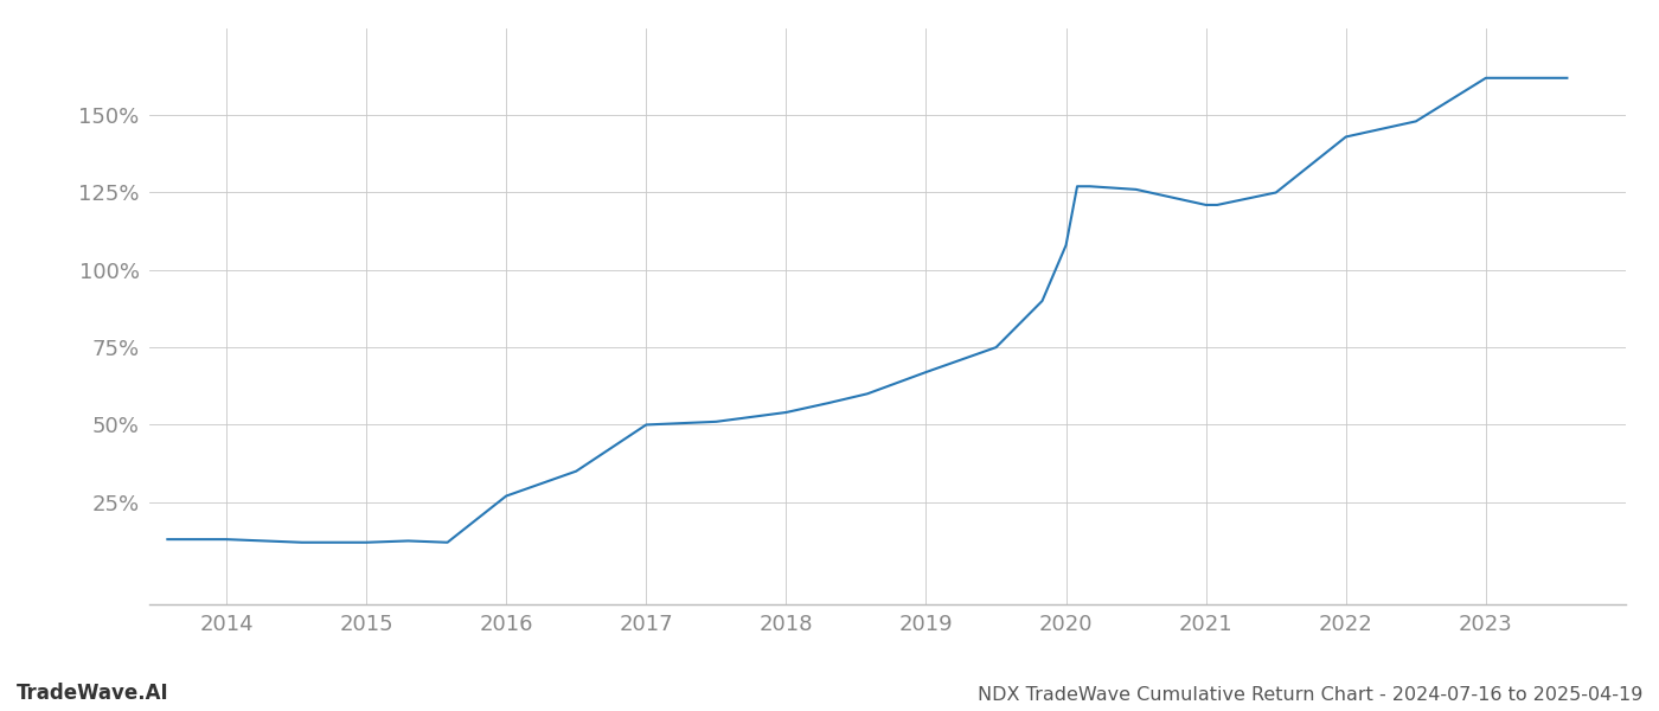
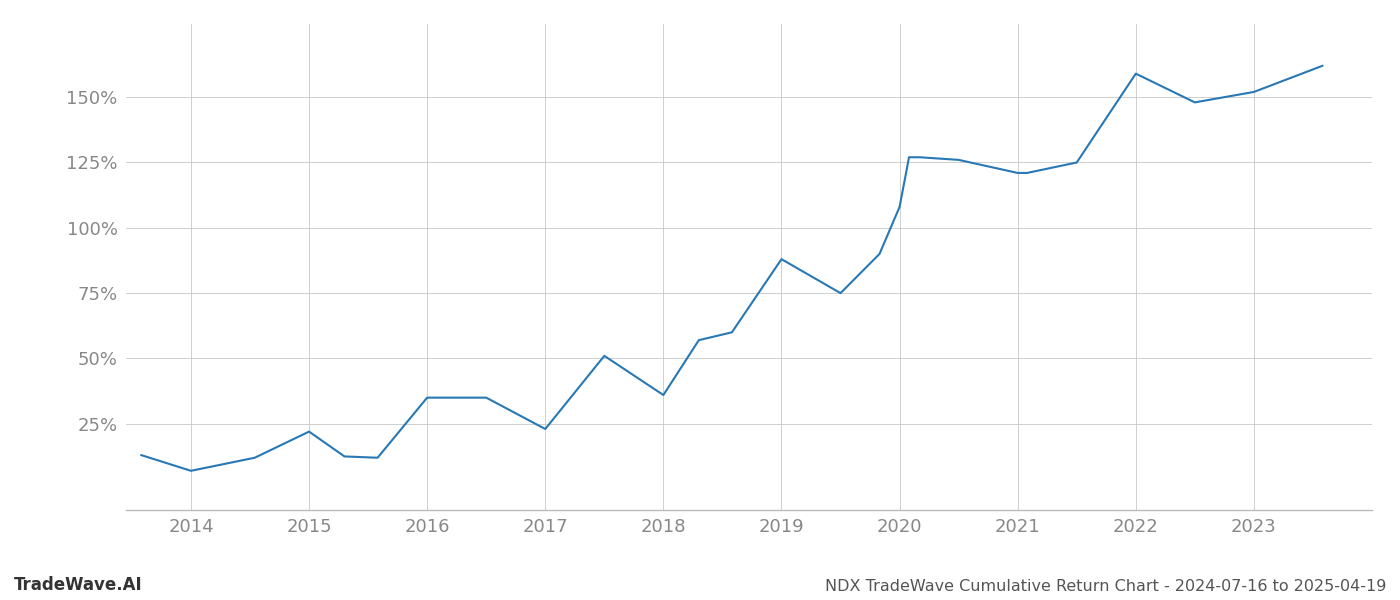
2014: 13.0% -> 7.0%
2015: 12.0% -> 22.0%
2016: 27.0% -> 35.0%
2017: 50.0% -> 23.0%
2018: 54.0% -> 36.0%
2019: 67.0% -> 88.0%
2022: 143.0% -> 159.0%
2023: 162.0% -> 152.0%
